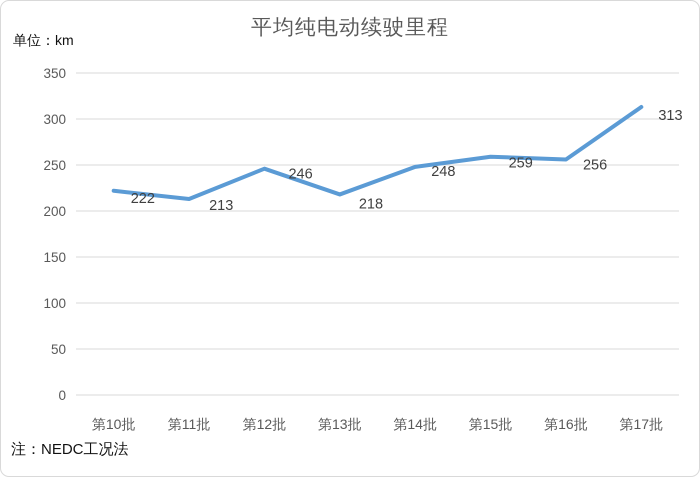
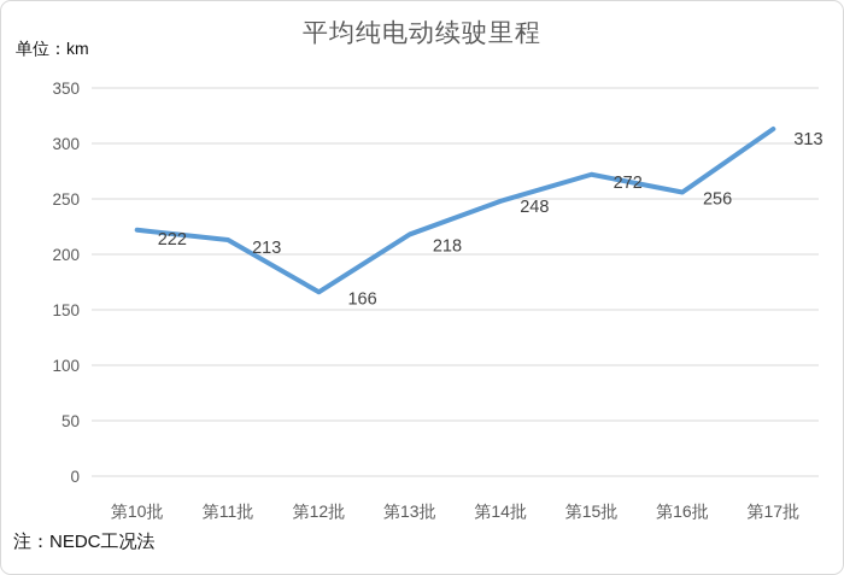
第12批: 246 -> 166
第15批: 259 -> 272
